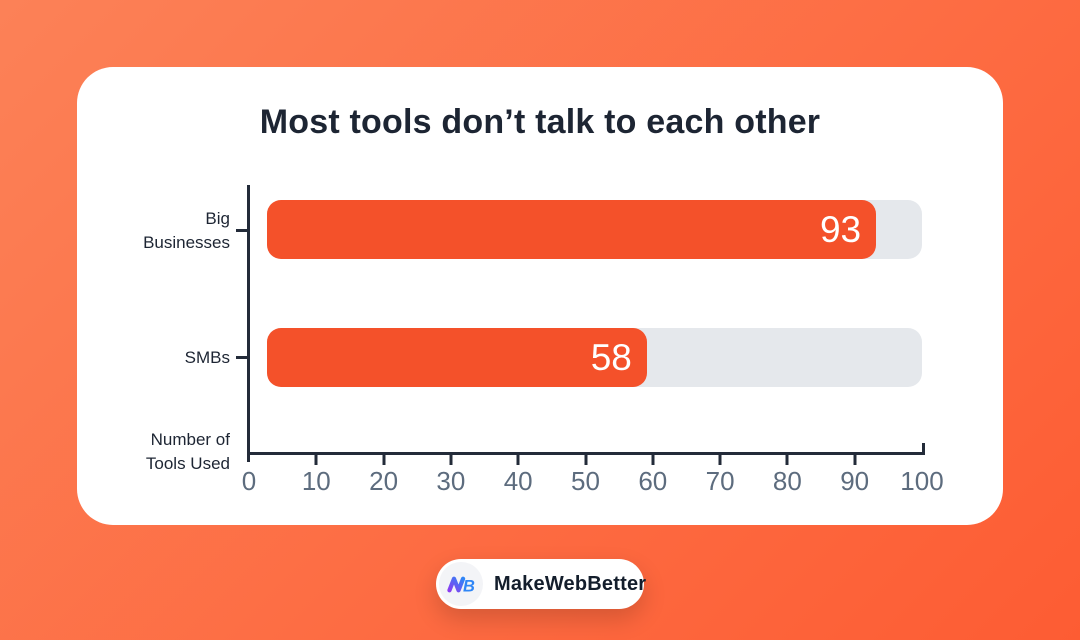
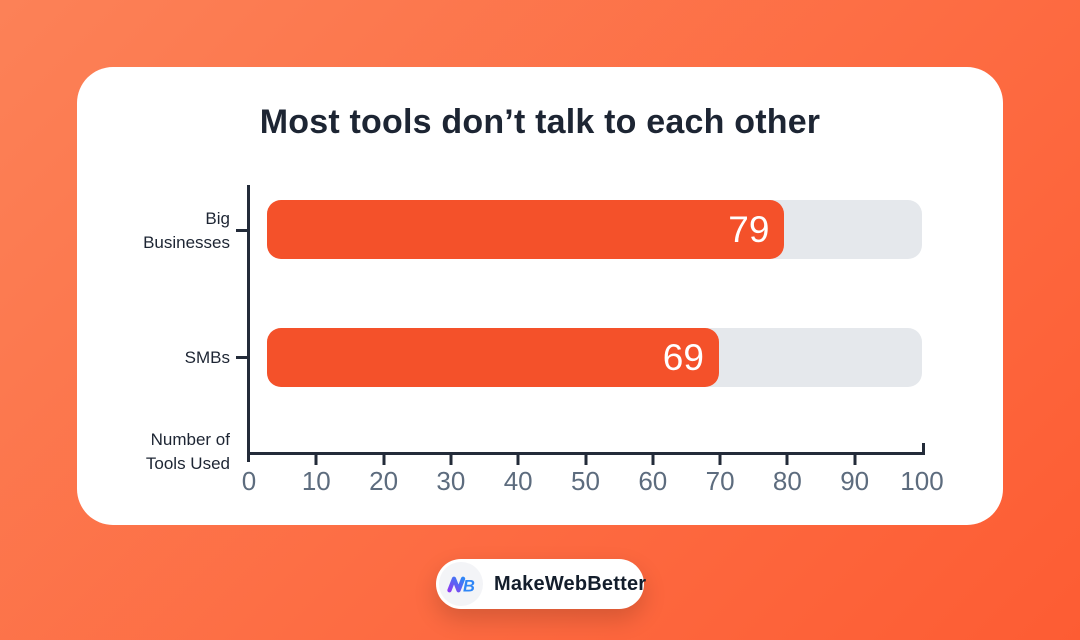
Big Businesses: 93 -> 79
SMBs: 58 -> 69
